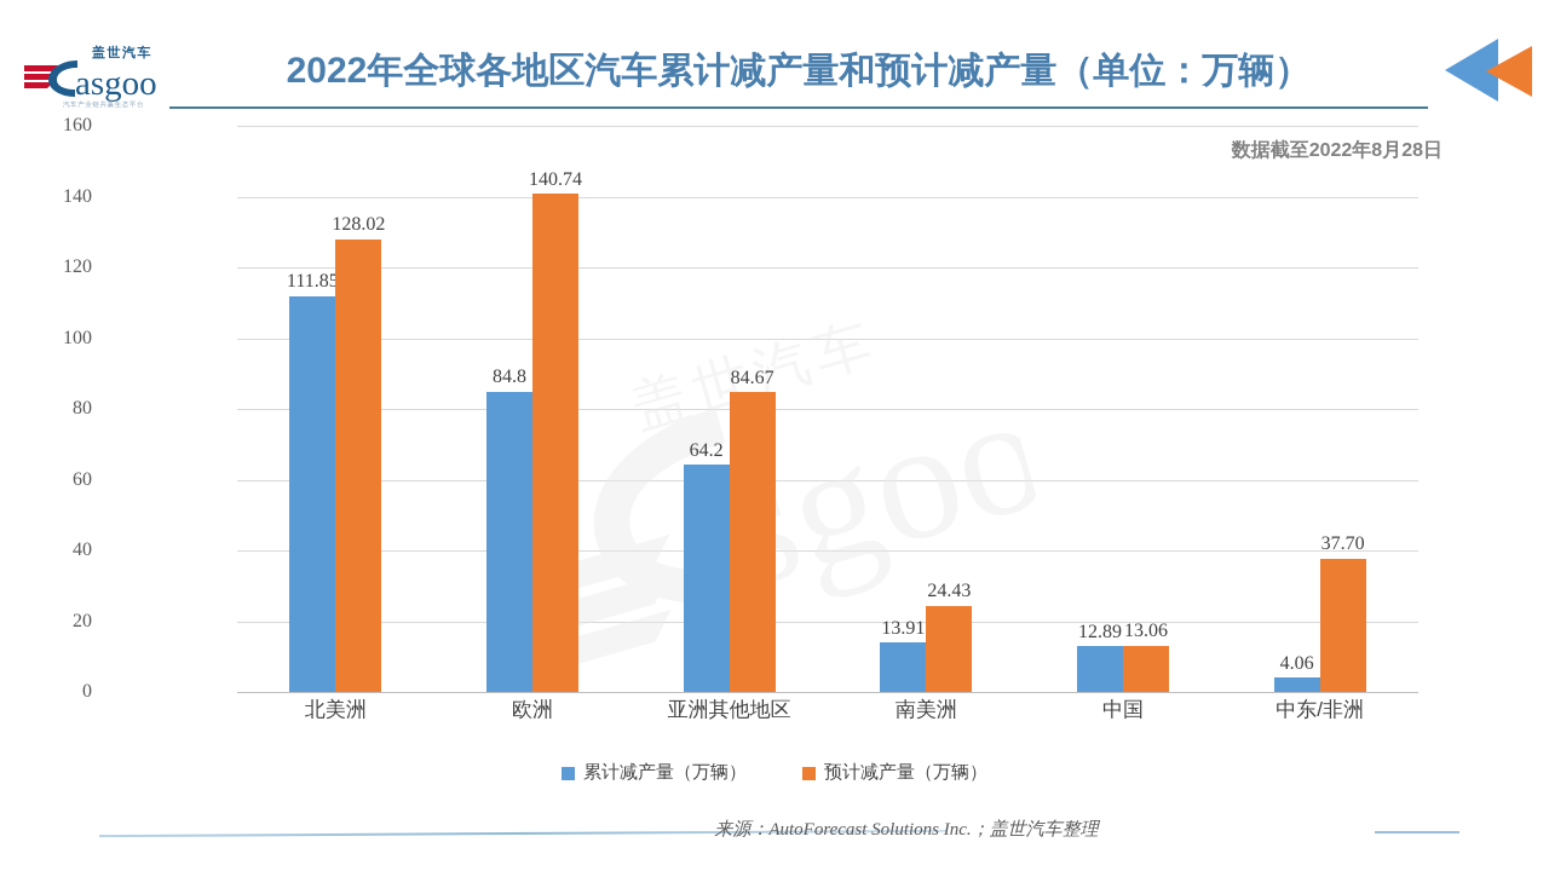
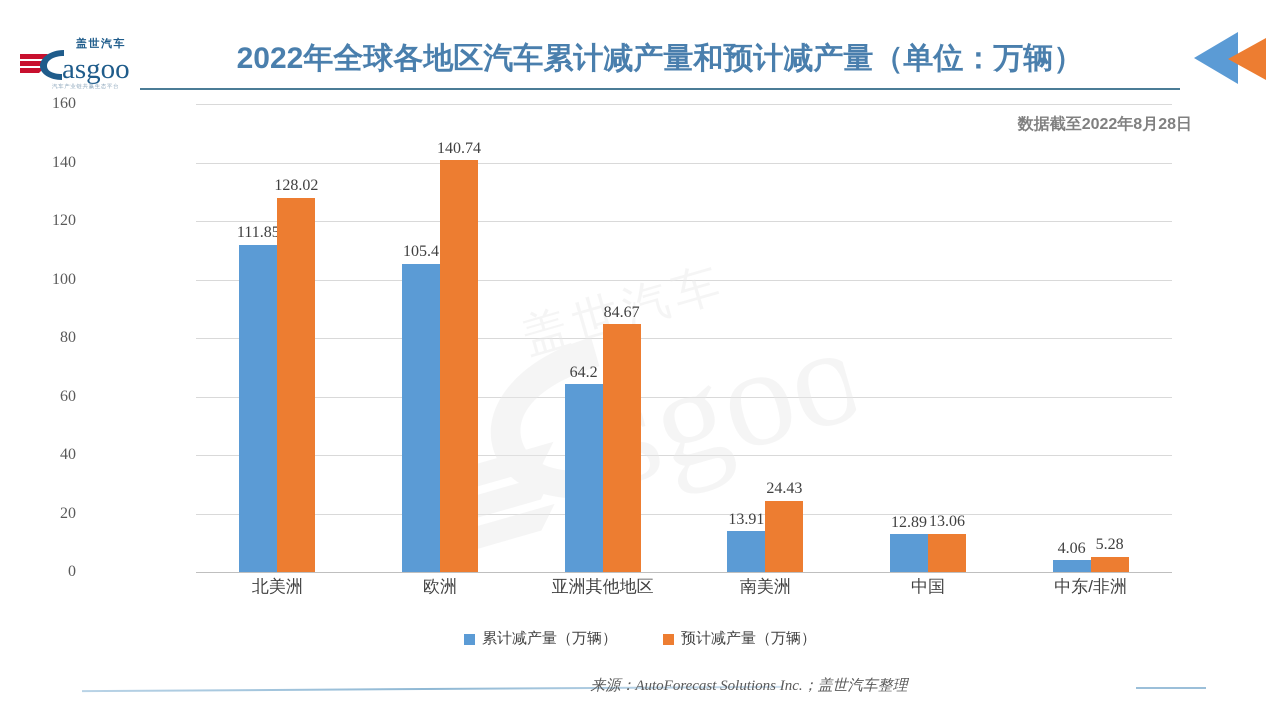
累计减产量（万辆）/欧洲: 84.8 -> 105.4
预计减产量（万辆）/中东/非洲: 37.70 -> 5.28
